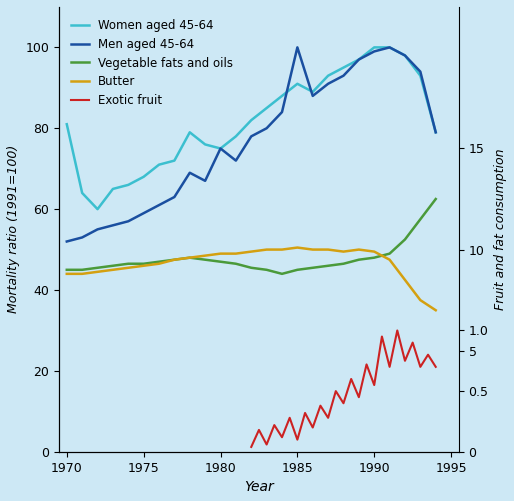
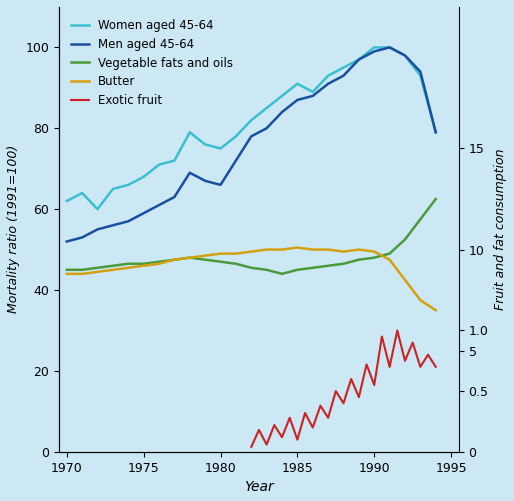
Women aged 45-64/1970: 81 -> 62
Men aged 45-64/1980: 75 -> 66
Men aged 45-64/1985: 100 -> 87
